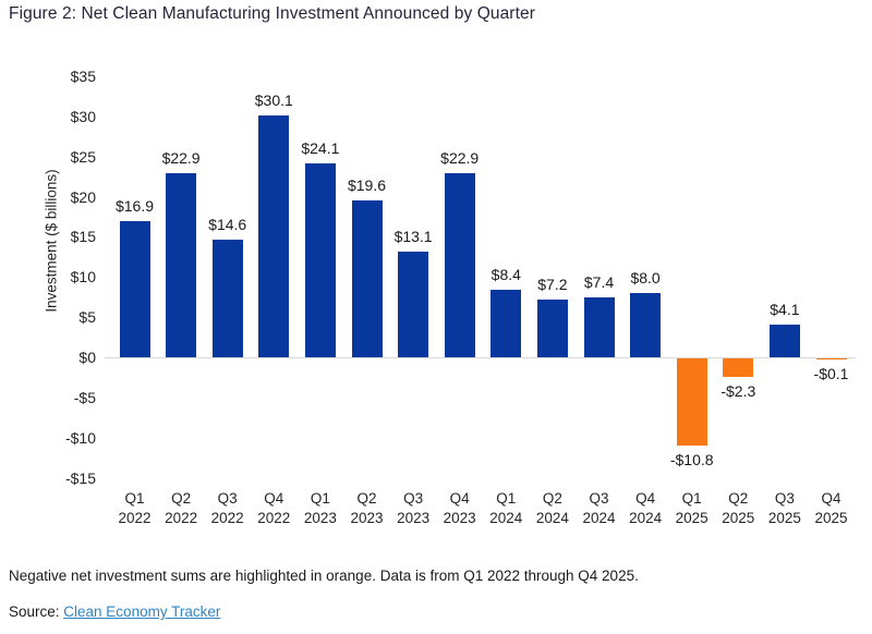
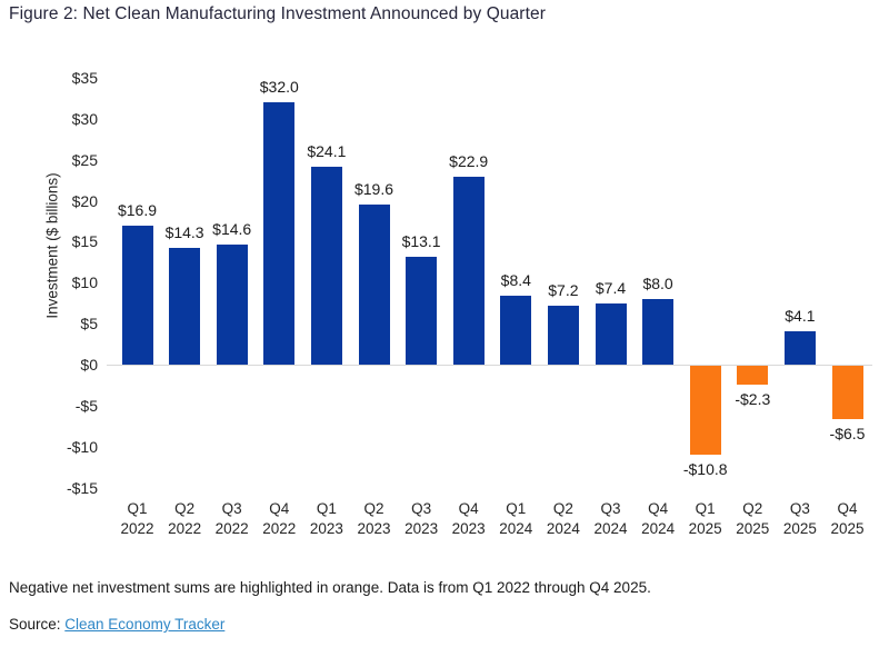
Q2 2022: $22.9 -> $14.3
Q4 2022: $30.1 -> $32.0
Q4 2025: -$0.1 -> -$6.5
